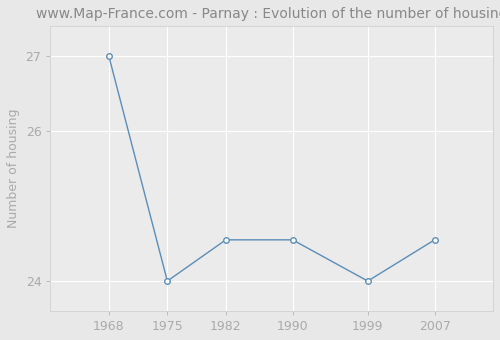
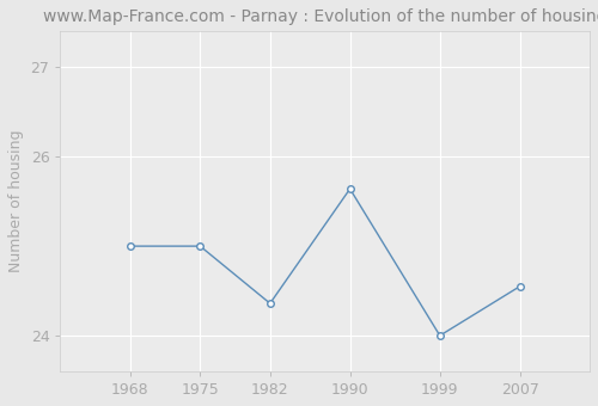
1968: 27.00 -> 25.00
1975: 24.00 -> 25.00
1982: 24.55 -> 24.36
1990: 24.55 -> 25.64
